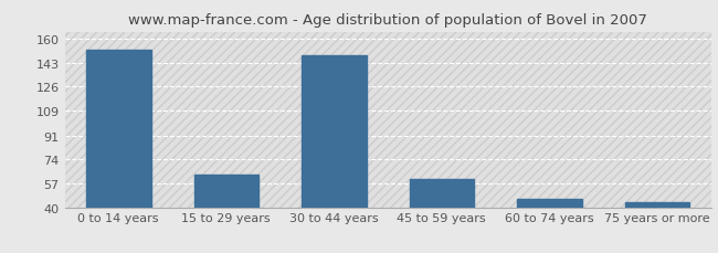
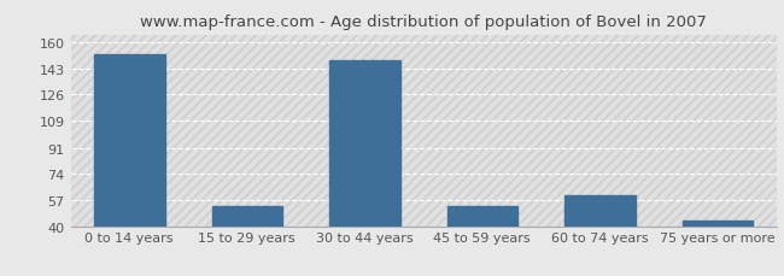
15 to 29 years: 63 -> 53
45 to 59 years: 60 -> 53
60 to 74 years: 46 -> 60
